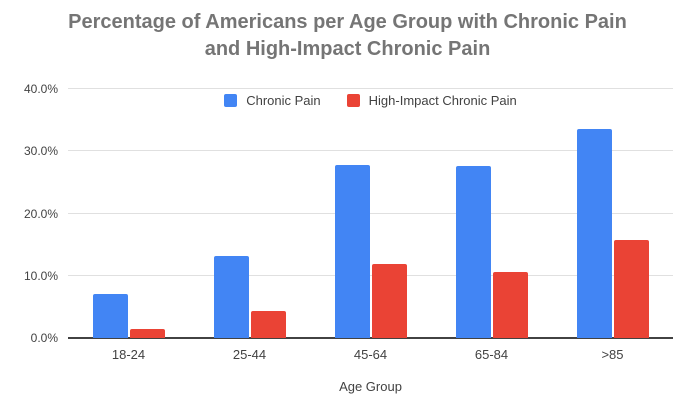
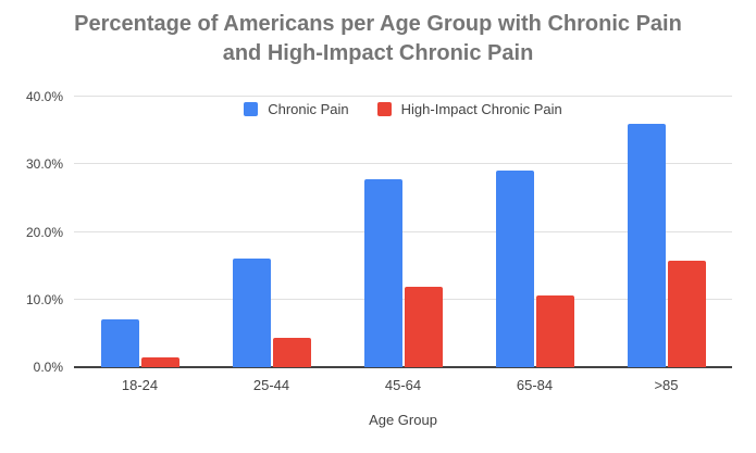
Chronic Pain/25-44: 13% -> 16%
Chronic Pain/65-84: 28% -> 29%
Chronic Pain/>85: 34% -> 36%
